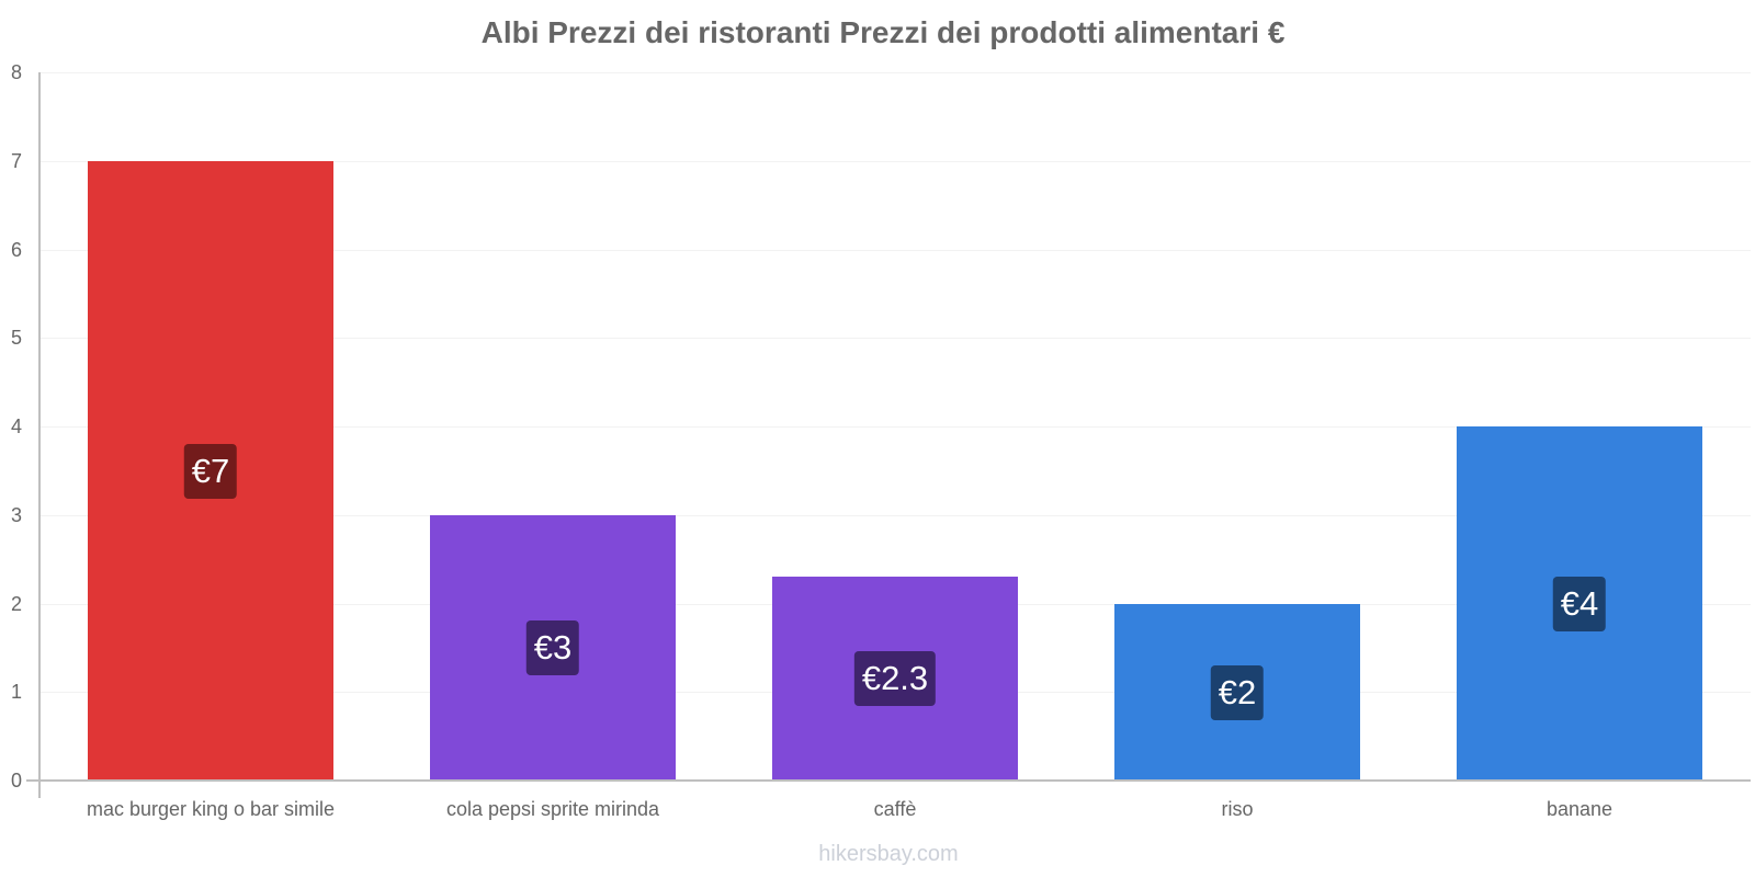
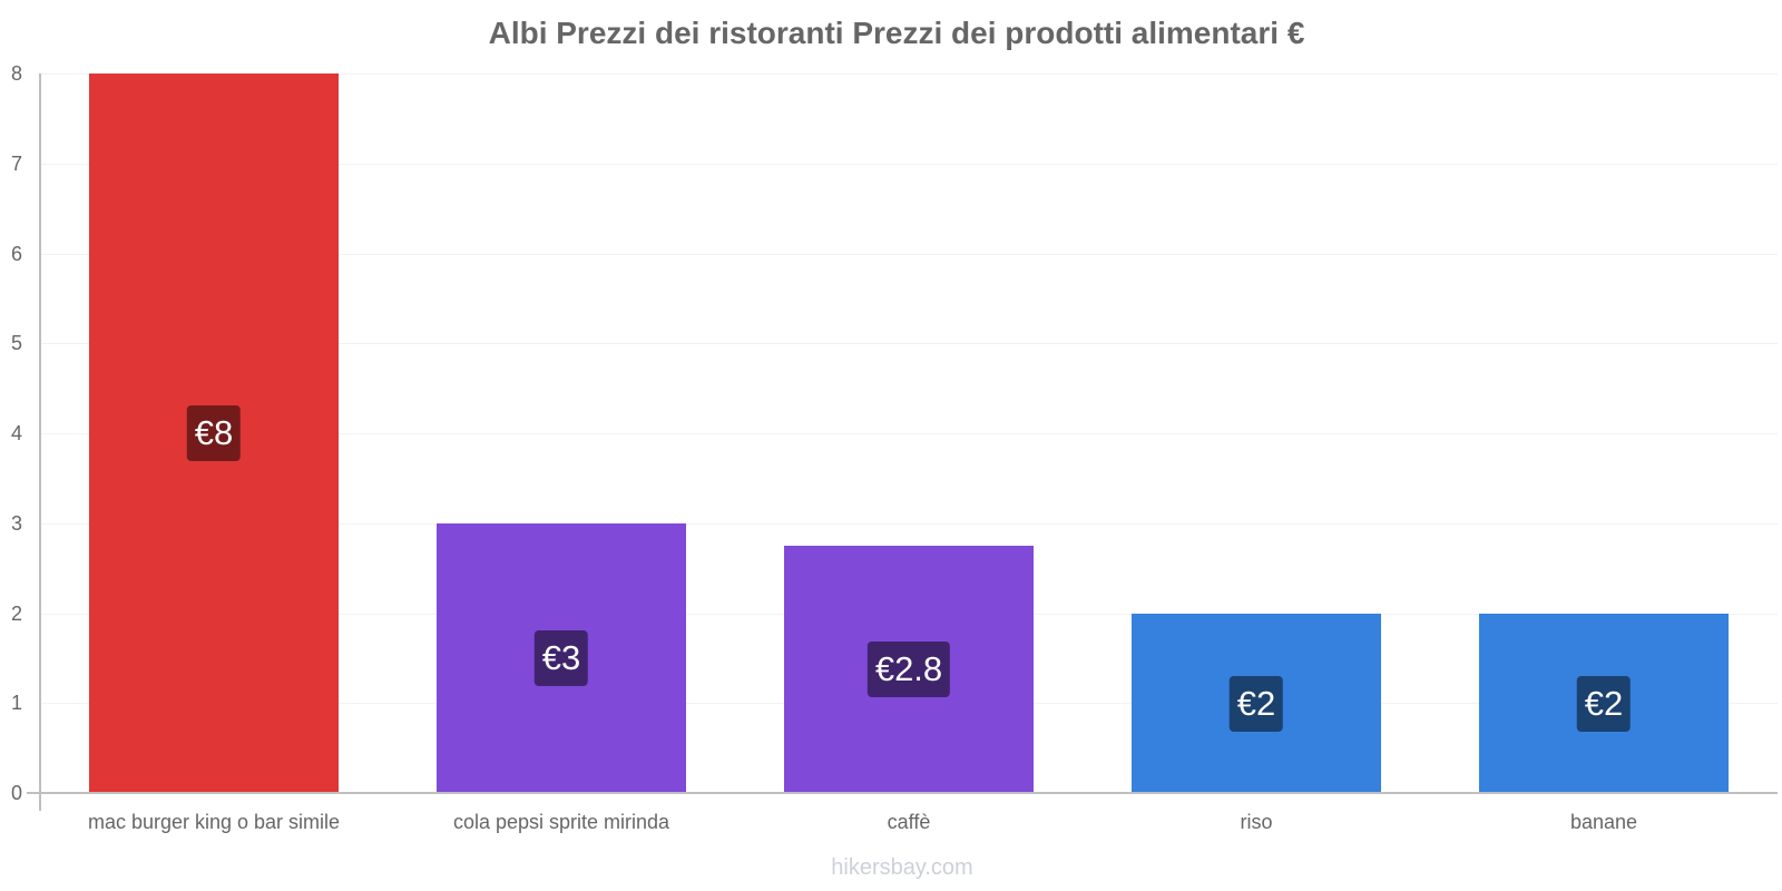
mac burger king o bar simile: €7 -> €8
caffè: €2.3 -> €2.8
banane: €4 -> €2
